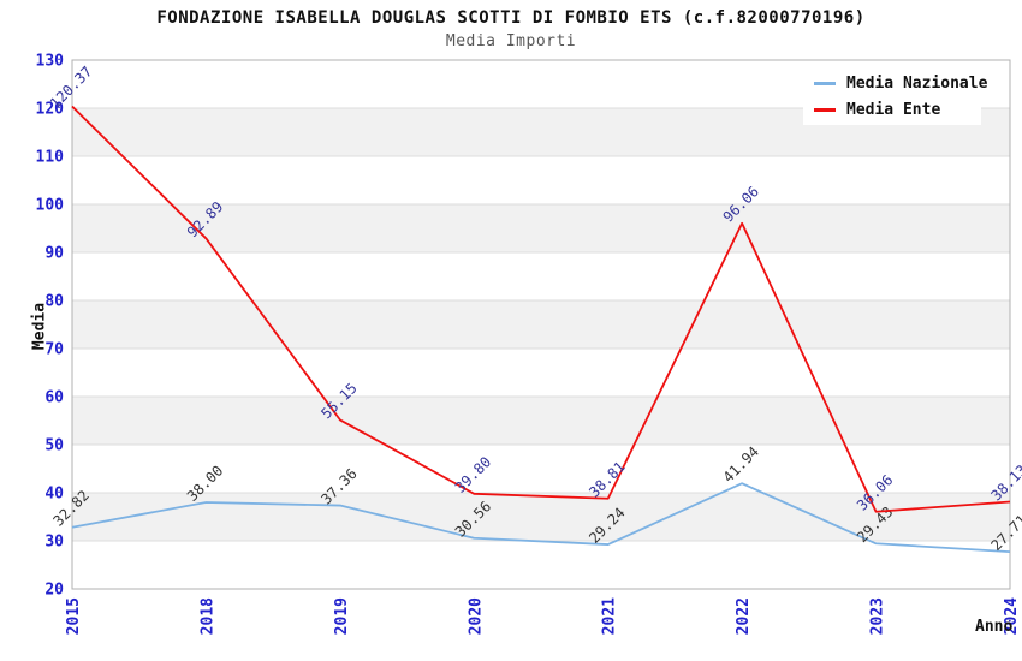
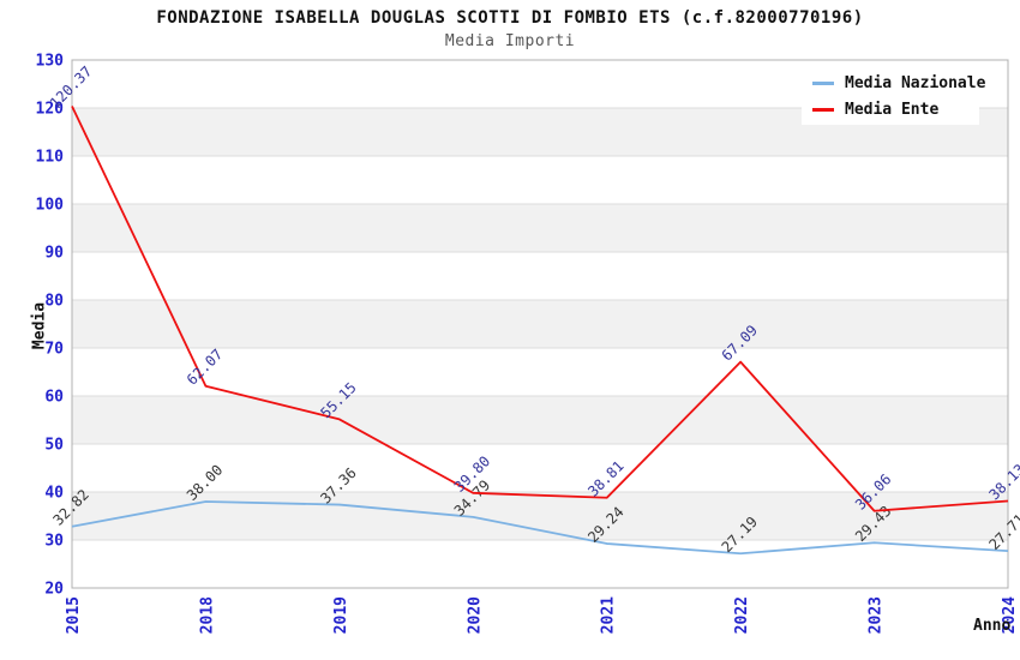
Media Ente/2018: 92.89 -> 62.07
Media Nazionale/2020: 30.56 -> 34.79
Media Nazionale/2022: 41.94 -> 27.19
Media Ente/2022: 96.06 -> 67.09
